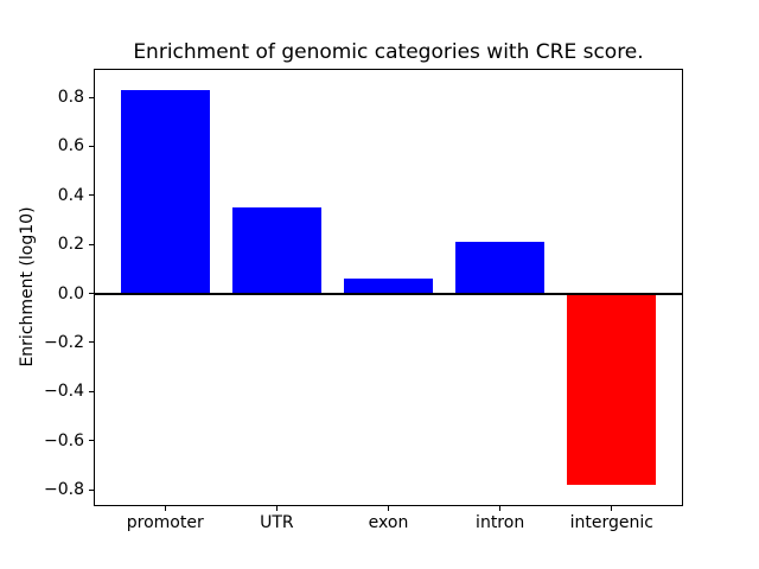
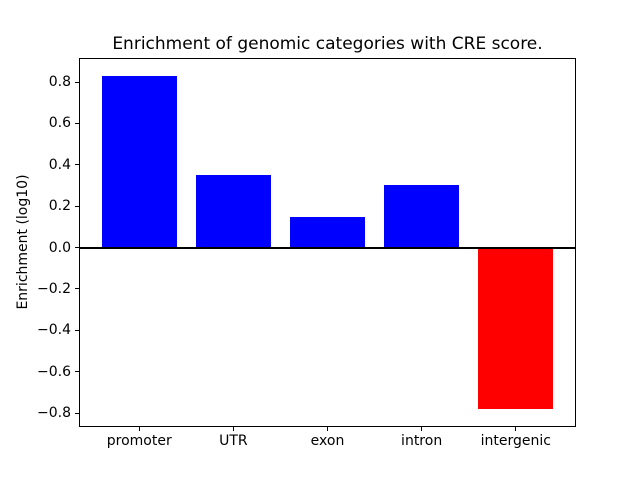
exon: 0.06 -> 0.15
intron: 0.21 -> 0.30
